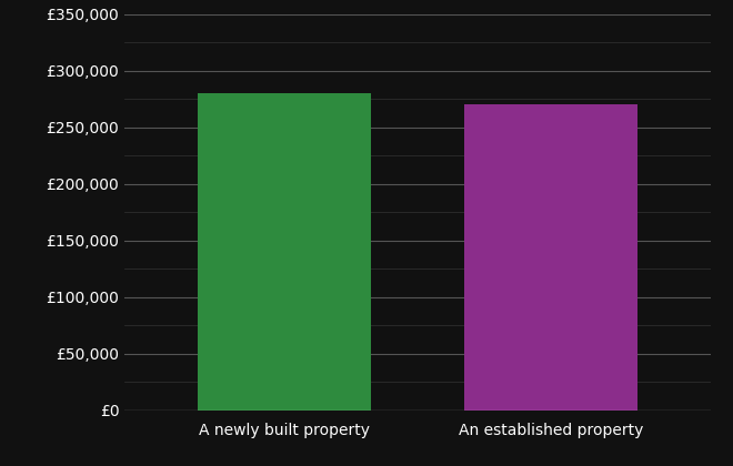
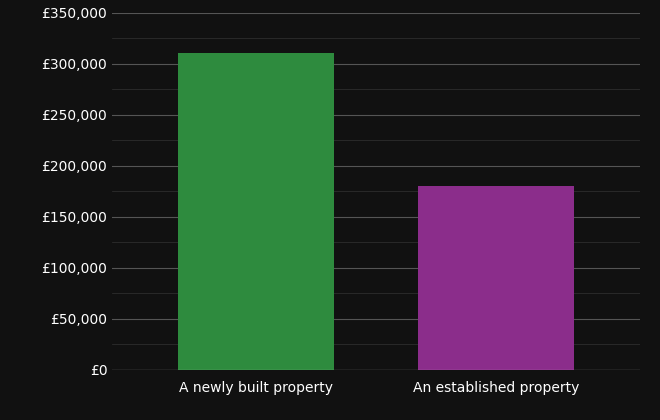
A newly built property: £280,000 -> £310,000
An established property: £270,000 -> £180,000
